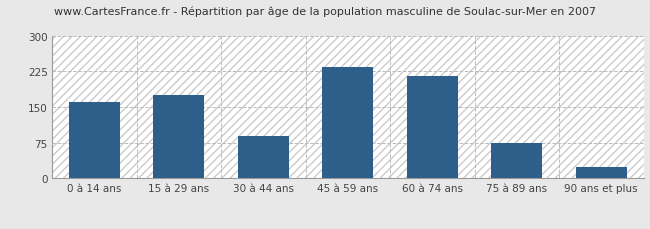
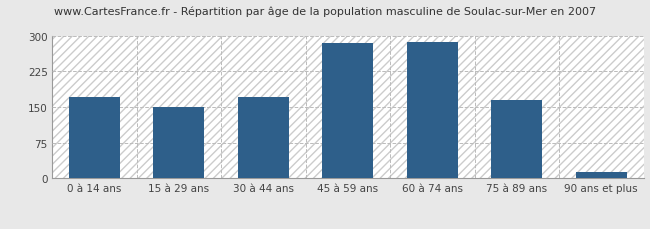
0 à 14 ans: 160 -> 172
15 à 29 ans: 175 -> 150
30 à 44 ans: 90 -> 172
45 à 59 ans: 235 -> 284
60 à 74 ans: 215 -> 286
75 à 89 ans: 75 -> 165
90 ans et plus: 25 -> 13
